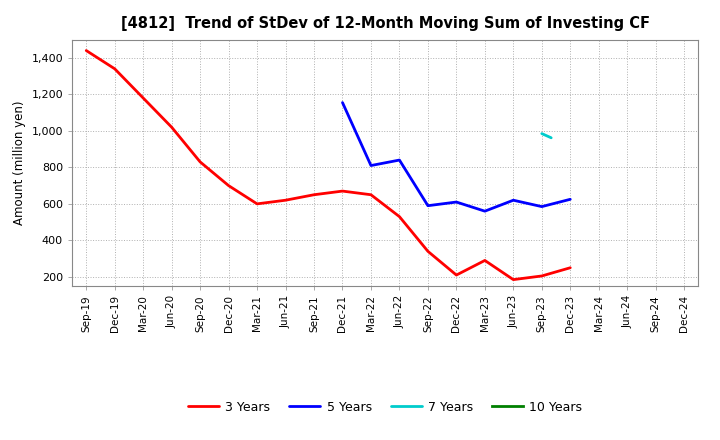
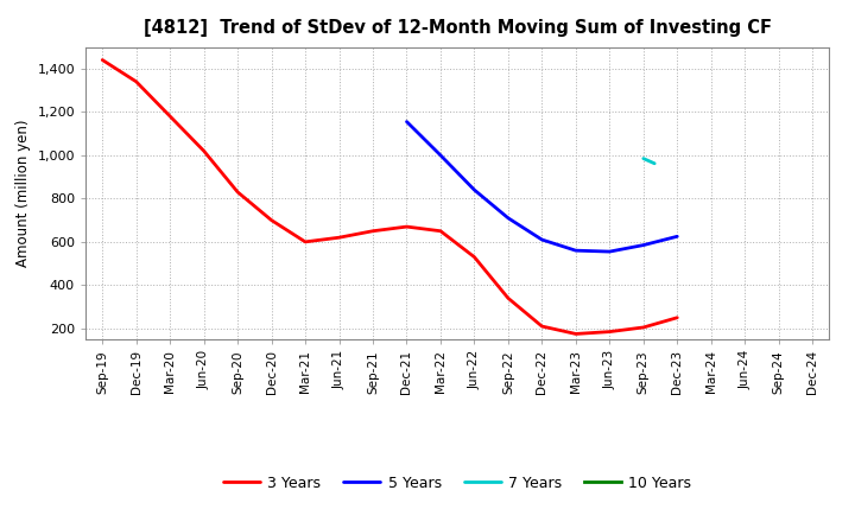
5 Years/Mar-22: 810 -> 1,000
5 Years/Sep-22: 590 -> 710
3 Years/Mar-23: 290 -> 180
5 Years/Jun-23: 620 -> 560
